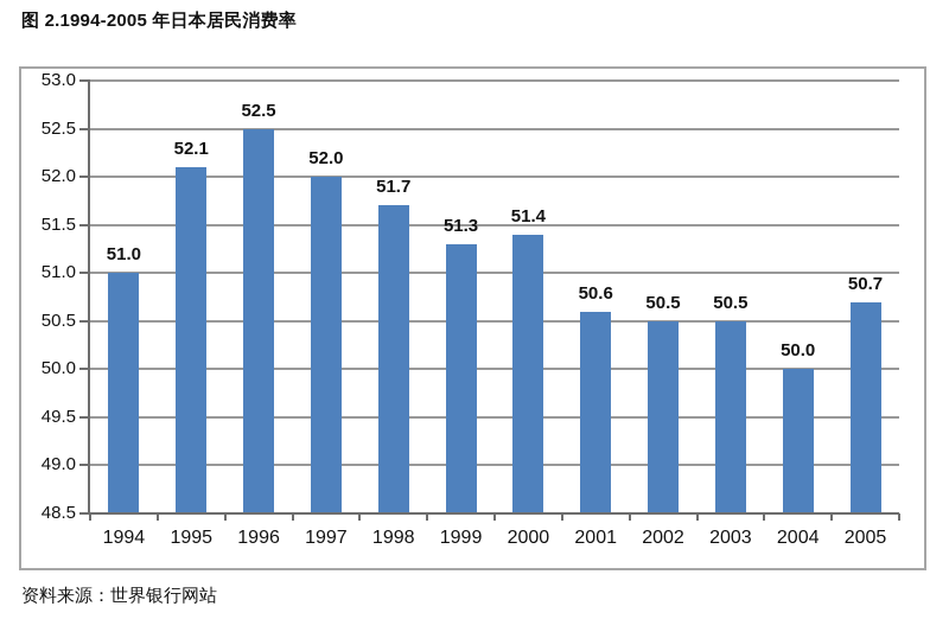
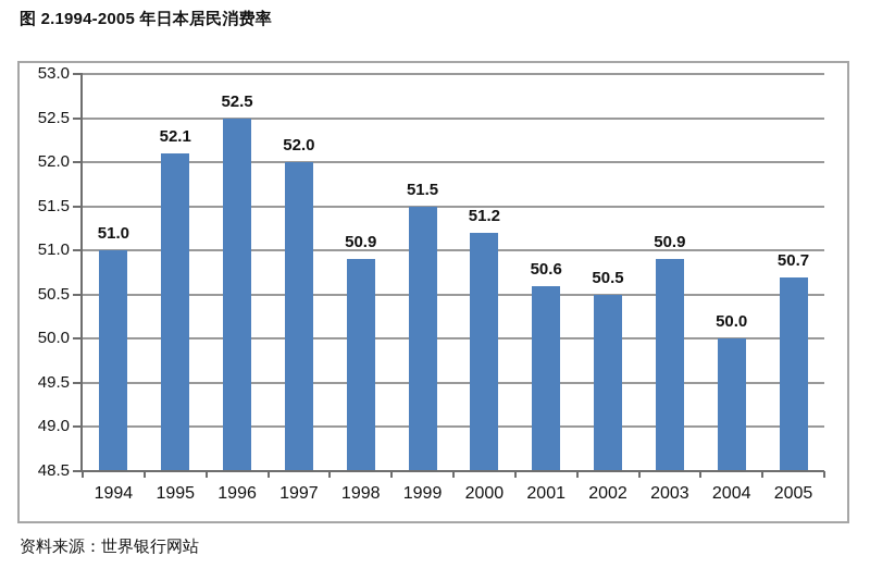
1998: 51.7 -> 50.9
1999: 51.3 -> 51.5
2000: 51.4 -> 51.2
2003: 50.5 -> 50.9
